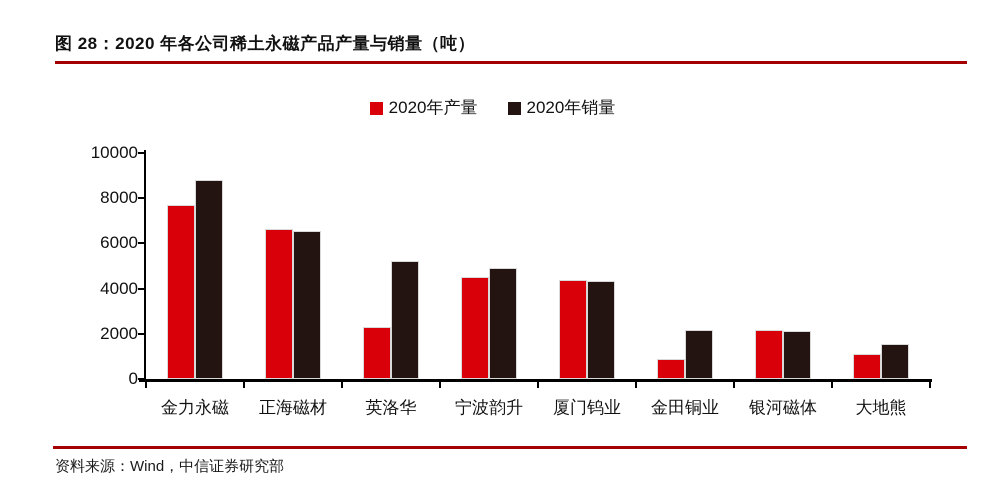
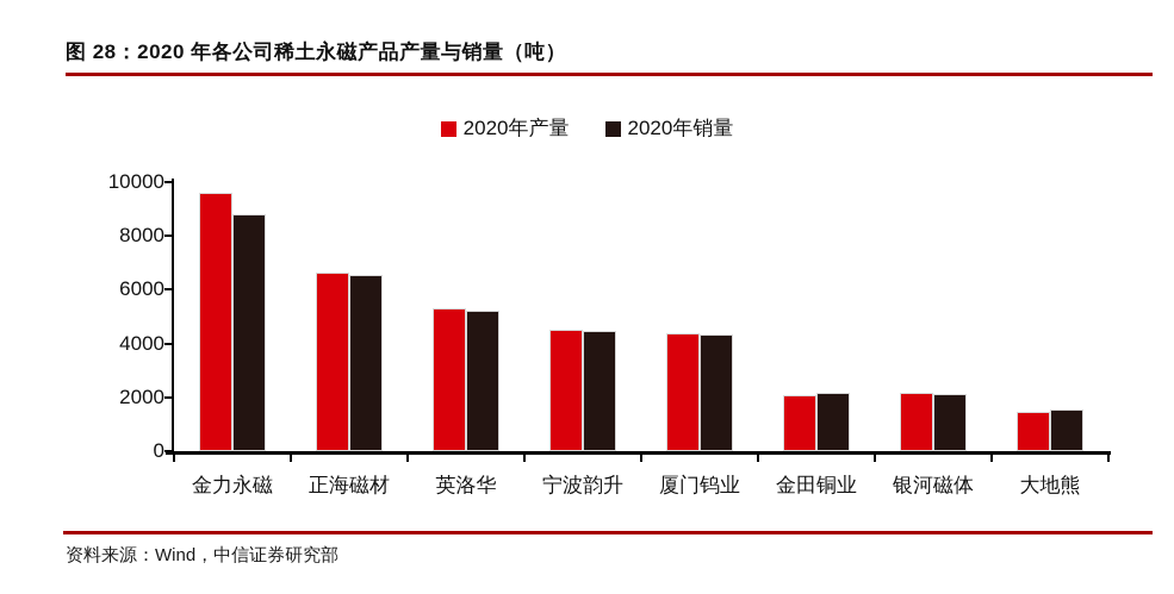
2020年产量/金力永磁: 7700 -> 9600
2020年产量/英洛华: 2300 -> 5300
2020年销量/宁波韵升: 4900 -> 4400
2020年产量/金田铜业: 900 -> 2100
2020年产量/大地熊: 1100 -> 1500
